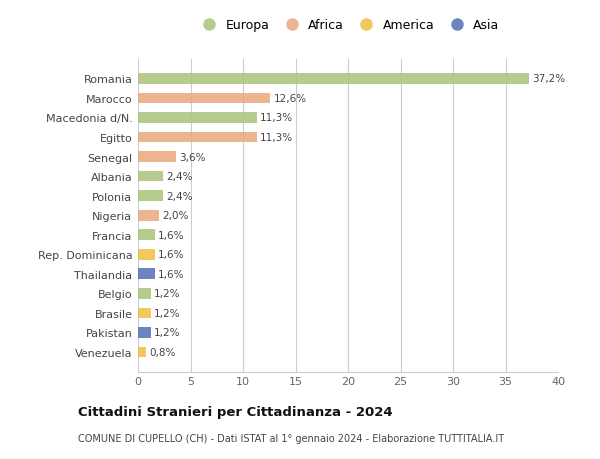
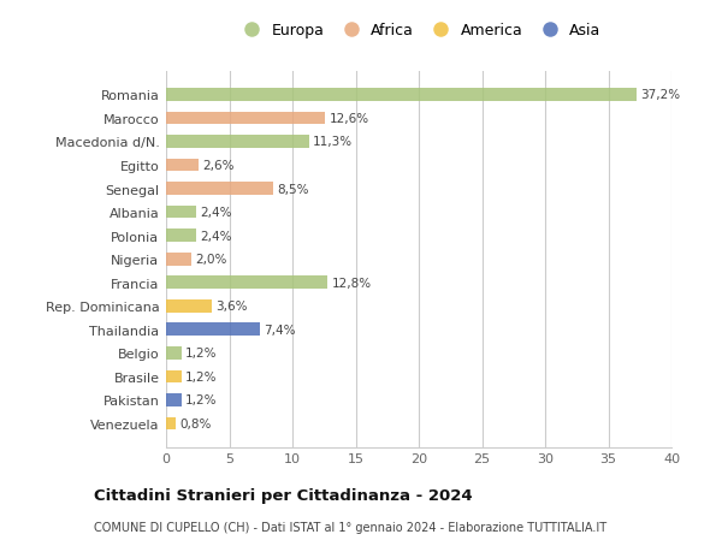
Egitto: 11,3% -> 2,6%
Senegal: 3,6% -> 8,5%
Francia: 1,6% -> 12,8%
Rep. Dominicana: 1,6% -> 3,6%
Thailandia: 1,6% -> 7,4%
